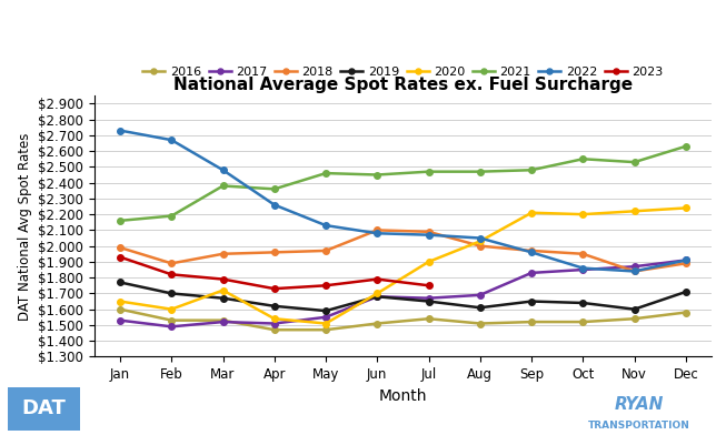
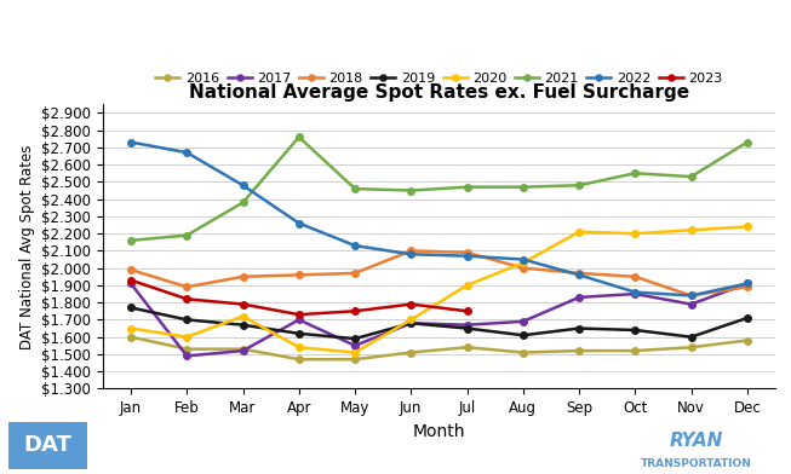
2017/Jan: $1.53 -> $1.91
2017/Apr: $1.51 -> $1.70
2021/Apr: $2.36 -> $2.76
2017/Nov: $1.87 -> $1.79
2021/Dec: $2.63 -> $2.73
